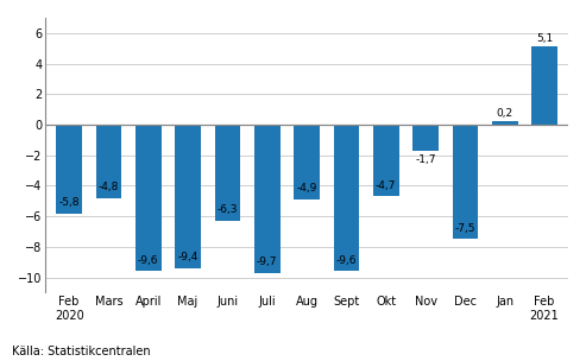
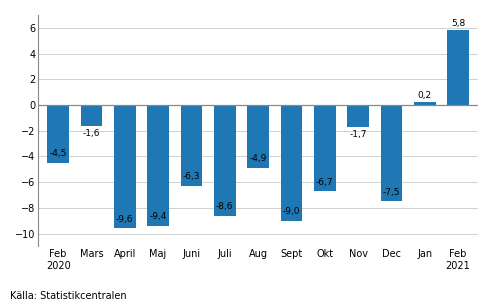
Feb 2020: -5,8 -> -4,5
Mars: -4,8 -> -1,6
Juli: -9,7 -> -8,6
Sept: -9,6 -> -9,0
Okt: -4,7 -> -6,7
Feb 2021: 5,1 -> 5,8
